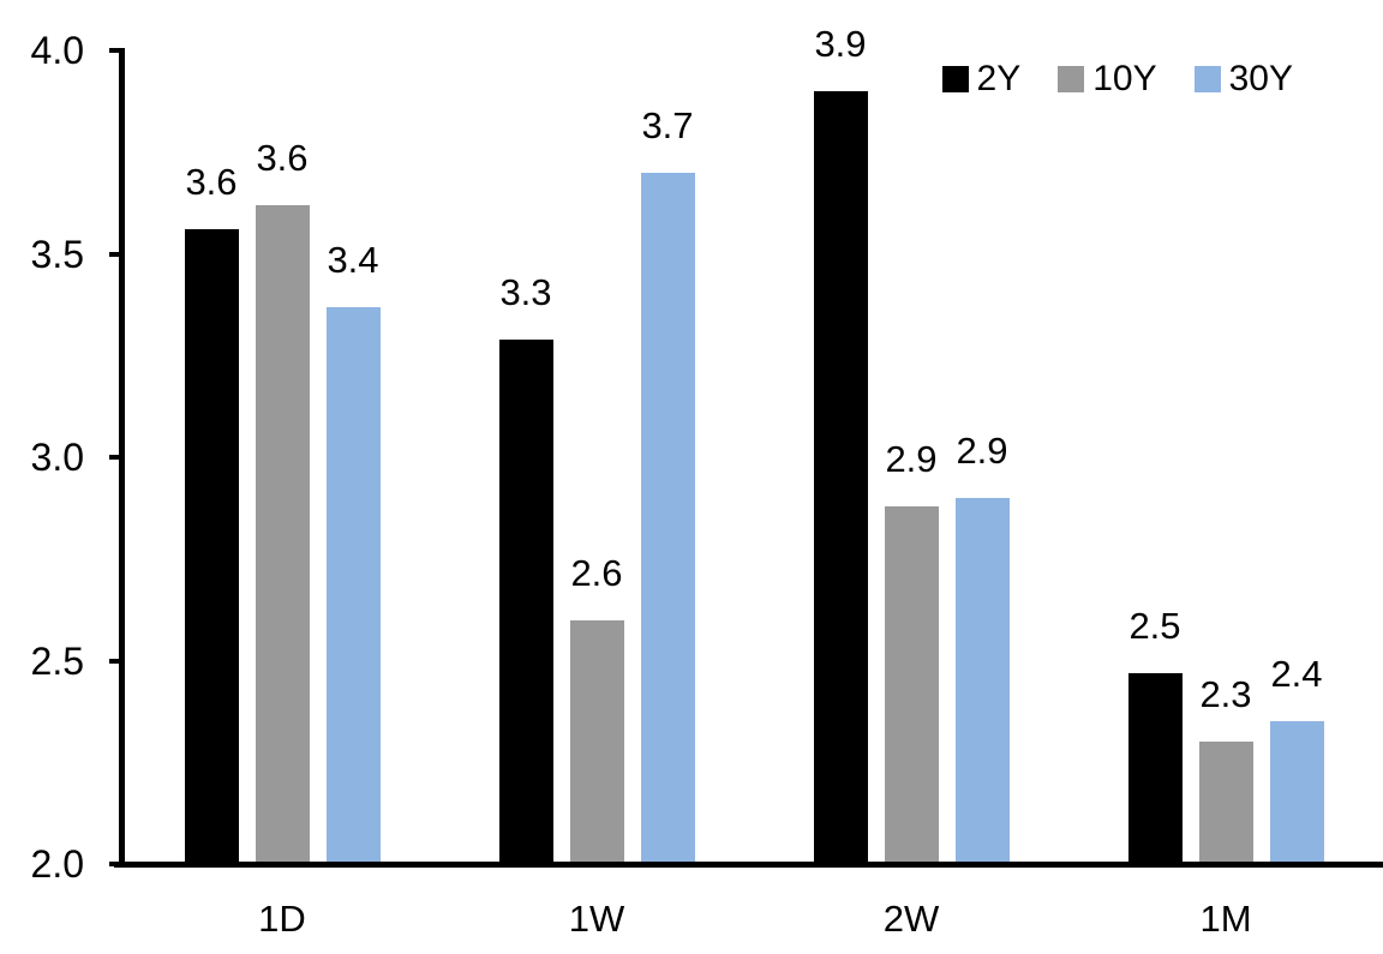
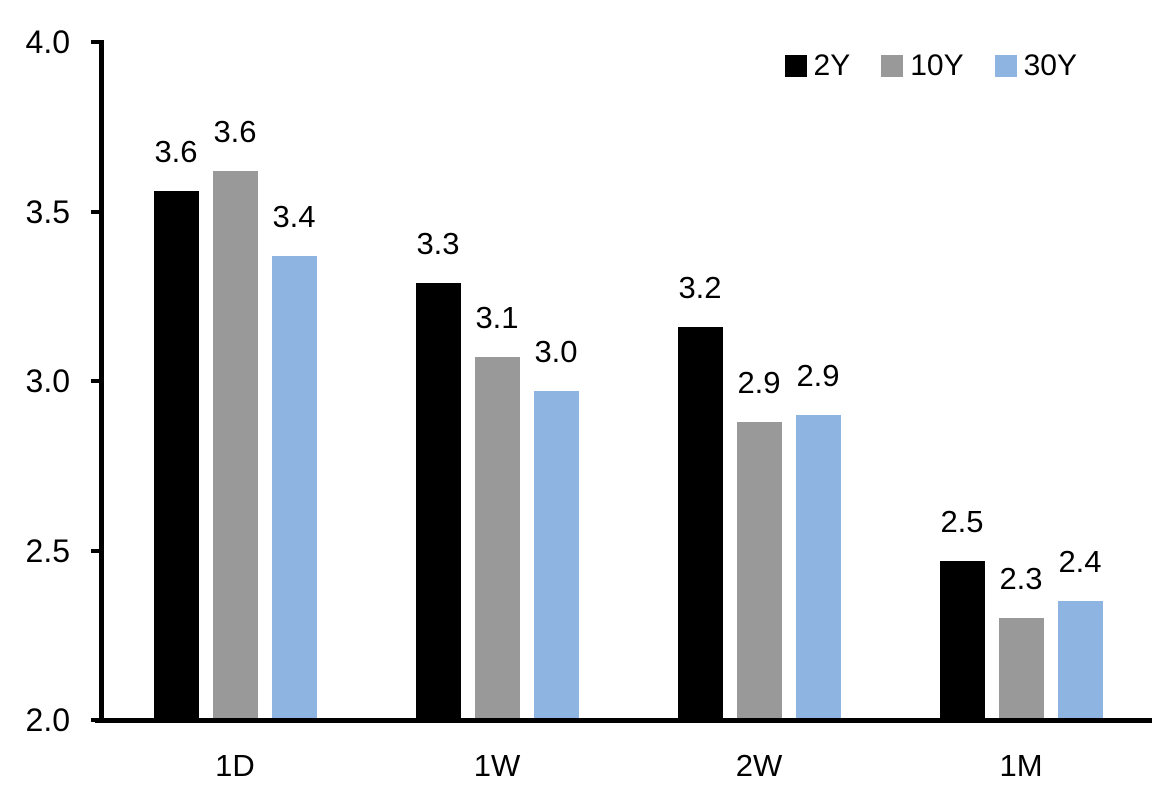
10Y/1W: 2.6 -> 3.1
30Y/1W: 3.7 -> 3.0
2Y/2W: 3.9 -> 3.2
